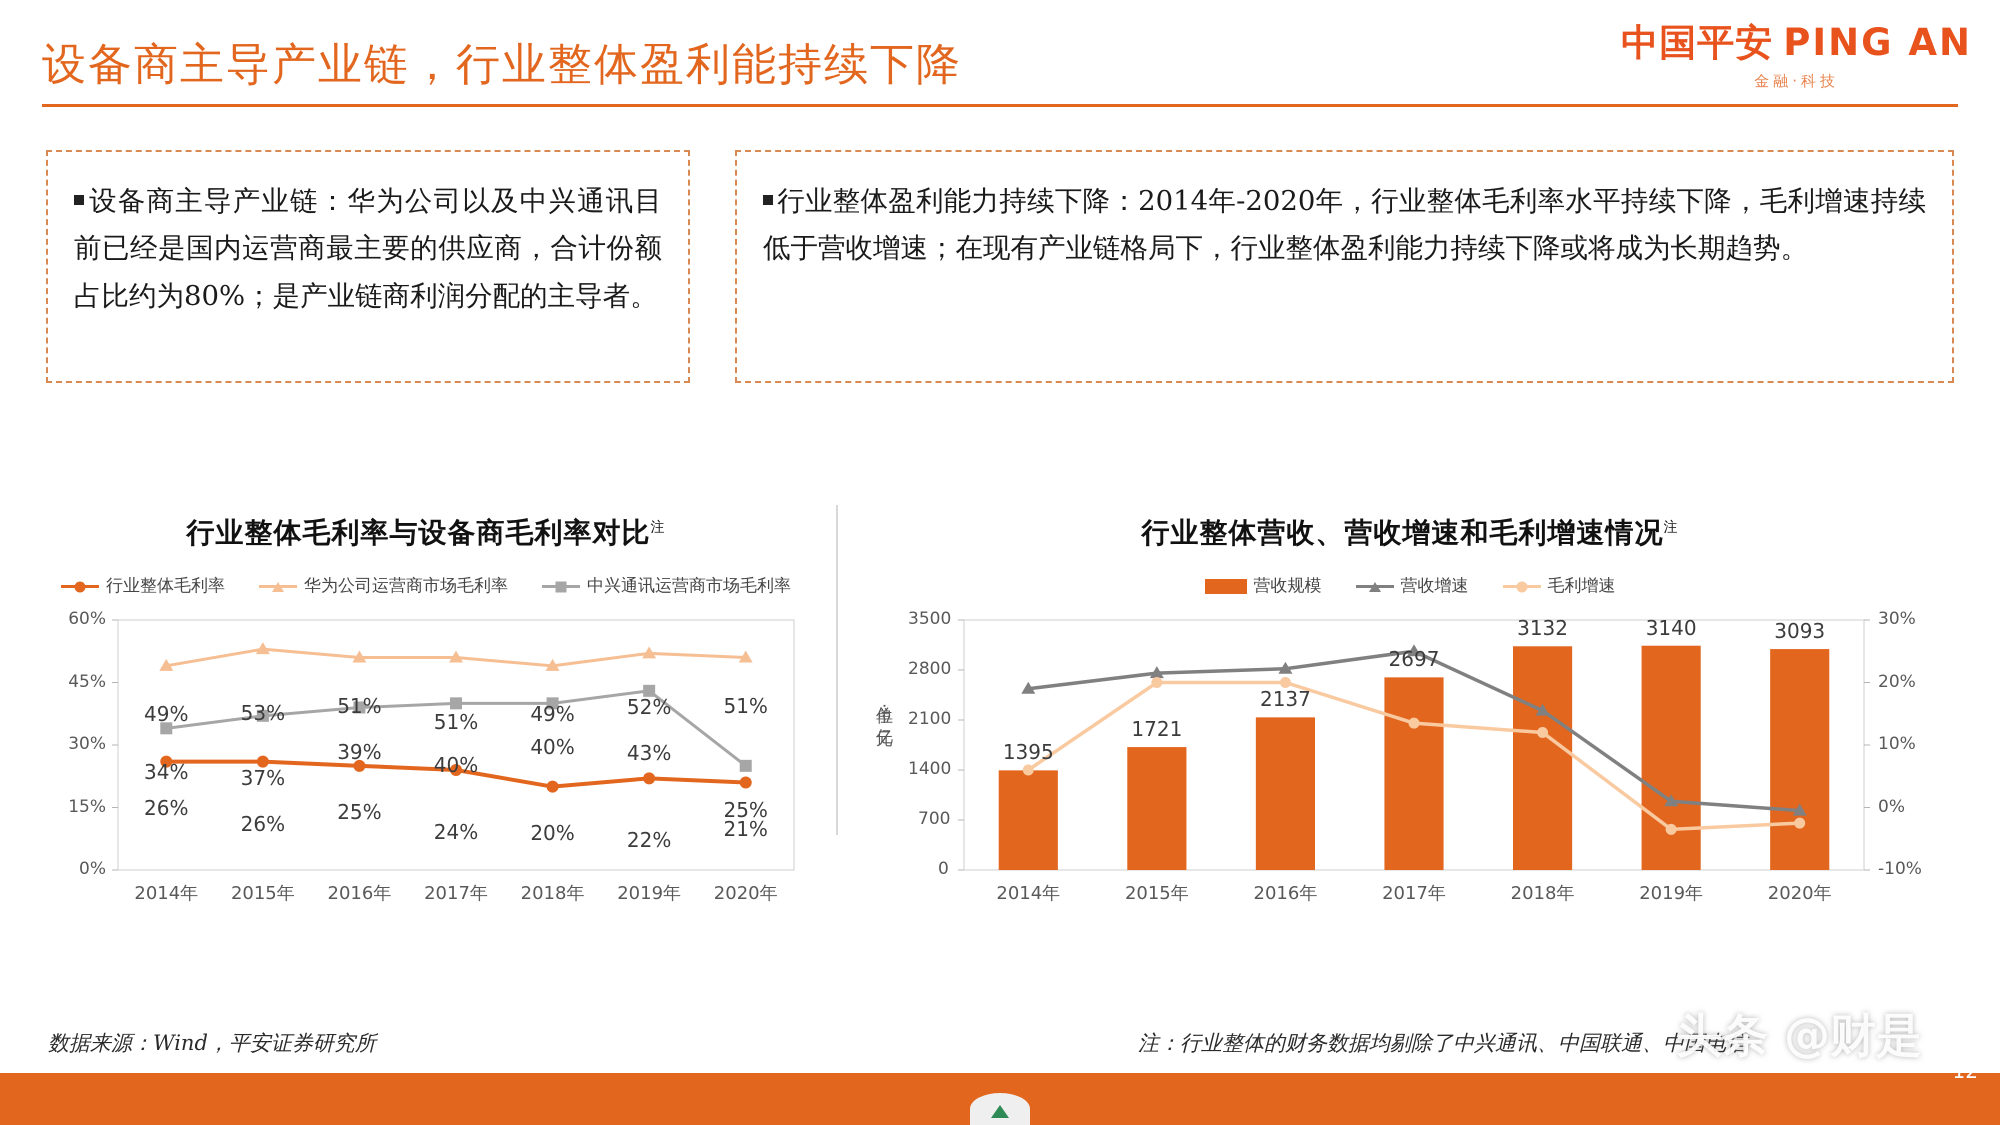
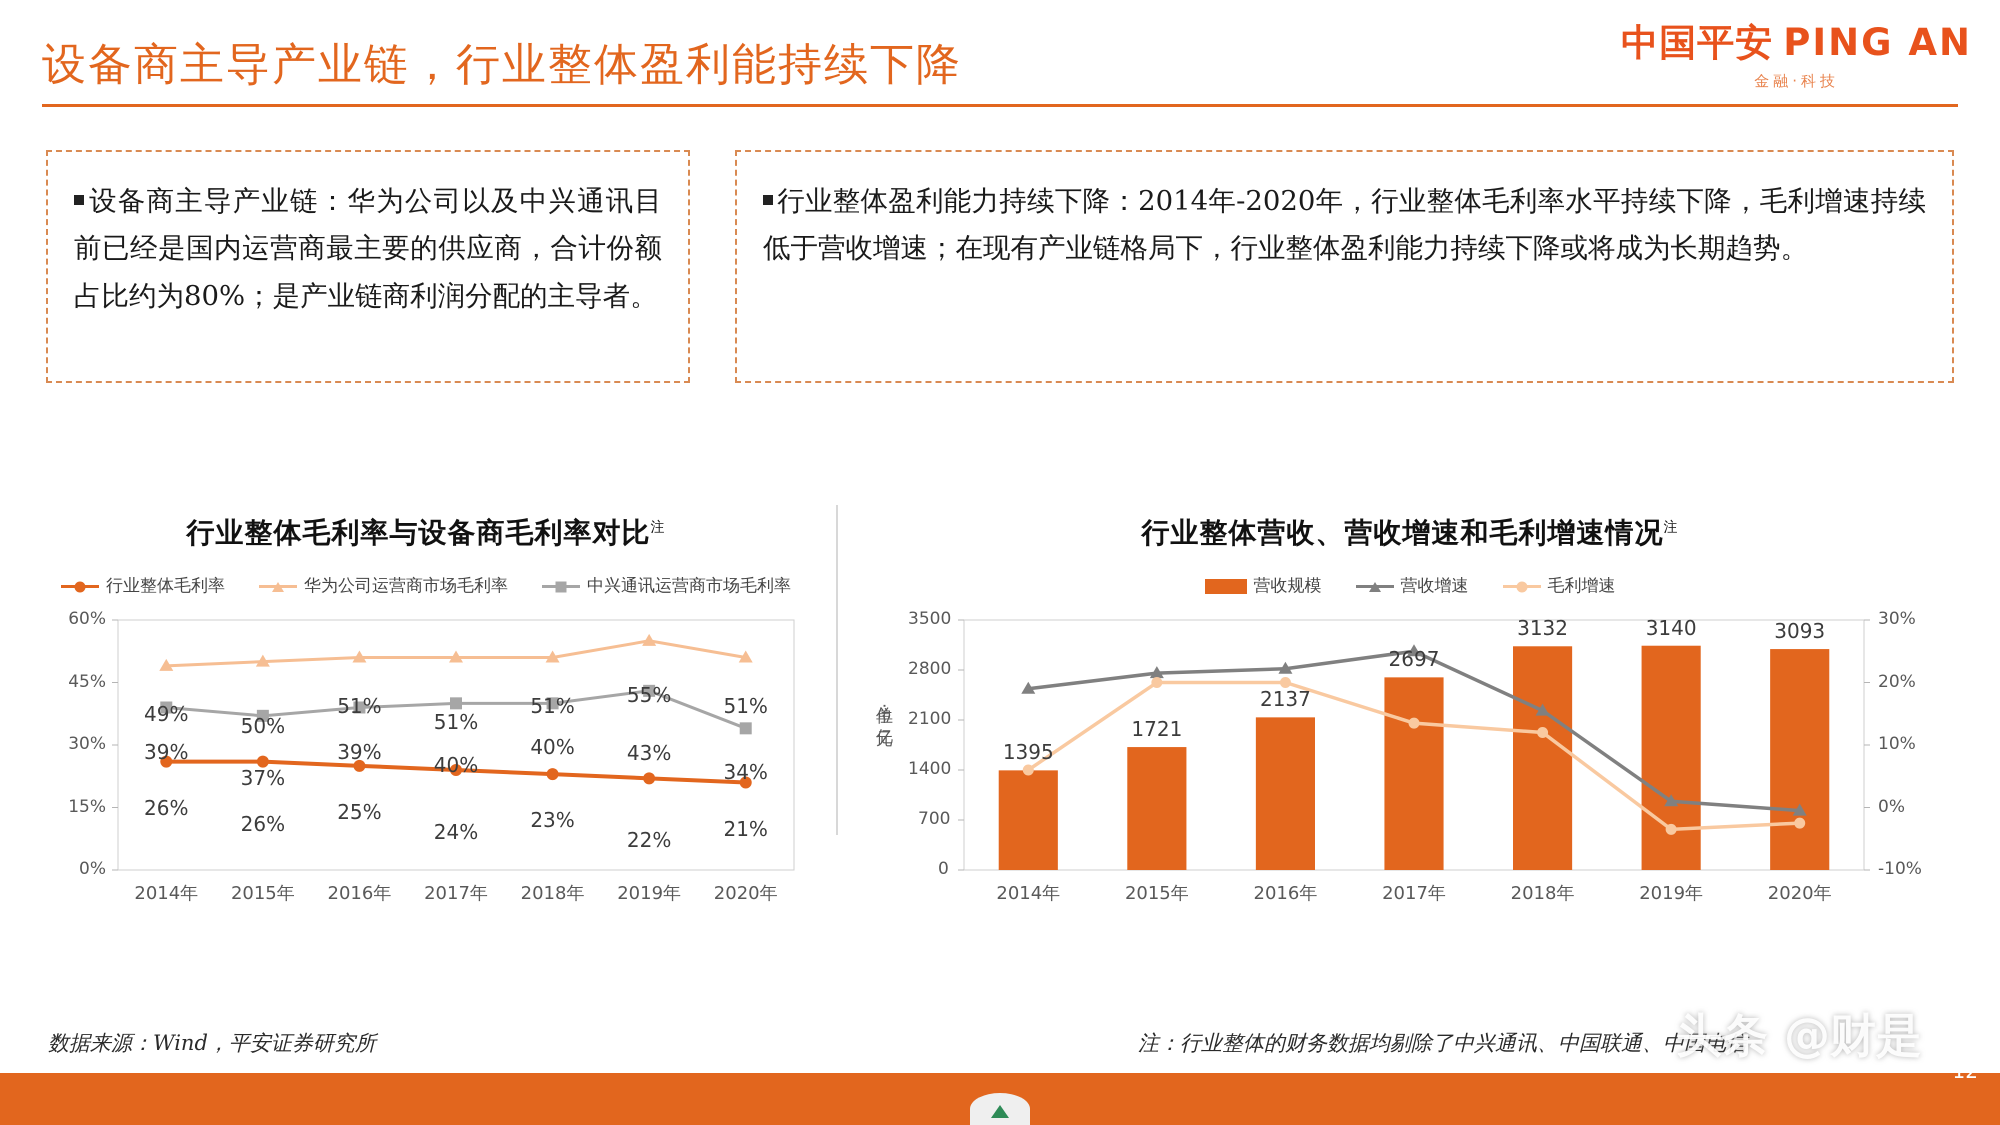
行业整体毛利率与设备商毛利率对比/中兴通讯运营商市场毛利率/2014年: 34% -> 39%
行业整体毛利率与设备商毛利率对比/华为公司运营商市场毛利率/2015年: 53% -> 50%
行业整体毛利率与设备商毛利率对比/行业整体毛利率/2018年: 20% -> 23%
行业整体毛利率与设备商毛利率对比/华为公司运营商市场毛利率/2018年: 49% -> 51%
行业整体毛利率与设备商毛利率对比/华为公司运营商市场毛利率/2019年: 52% -> 55%
行业整体毛利率与设备商毛利率对比/中兴通讯运营商市场毛利率/2020年: 25% -> 34%
